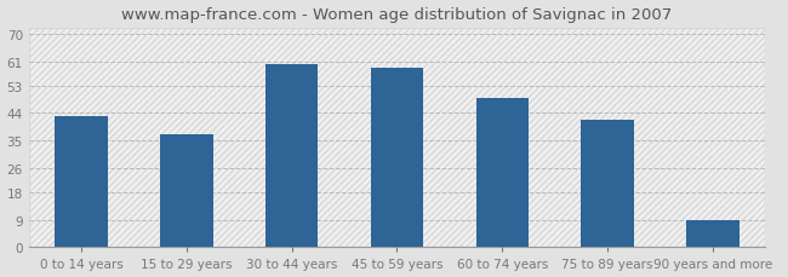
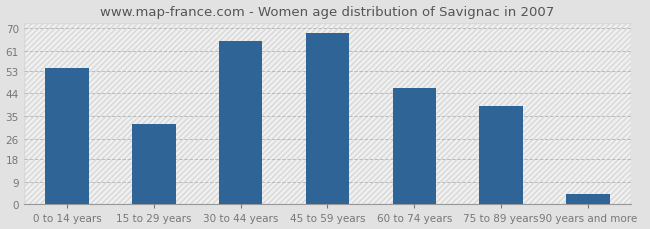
0 to 14 years: 43 -> 54
15 to 29 years: 37 -> 32
30 to 44 years: 60 -> 65
45 to 59 years: 59 -> 68
60 to 74 years: 49 -> 46
75 to 89 years: 42 -> 39
90 years and more: 9 -> 4
